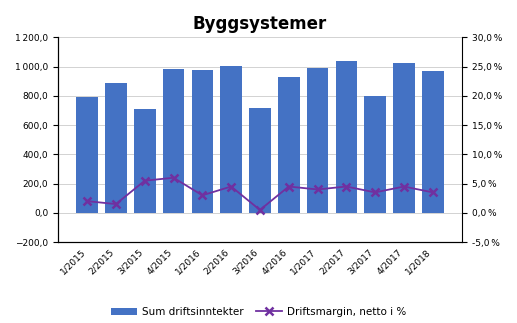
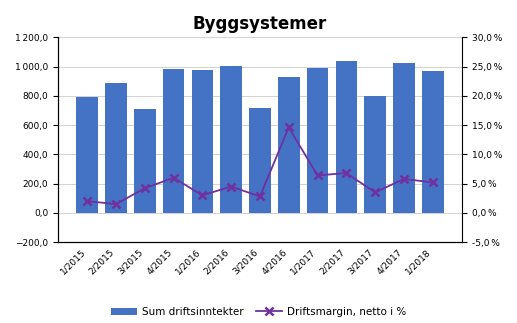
Driftsmargin, netto i %/3/2015: 5,5 % -> 4,2 %
Driftsmargin, netto i %/3/2016: 0,5 % -> 2,8 %
Driftsmargin, netto i %/4/2016: 4,5 % -> 14,6 %
Driftsmargin, netto i %/1/2017: 4,0 % -> 6,4 %
Driftsmargin, netto i %/2/2017: 4,5 % -> 6,8 %
Driftsmargin, netto i %/4/2017: 4,5 % -> 5,8 %
Driftsmargin, netto i %/1/2018: 3,5 % -> 5,2 %
